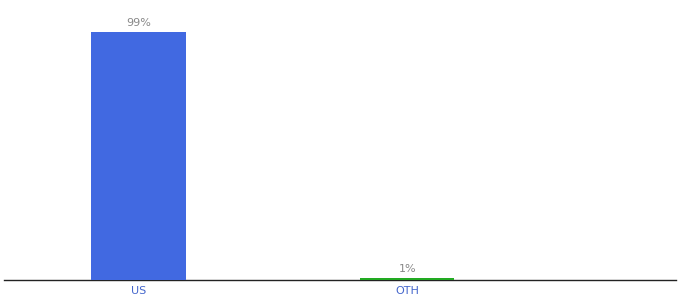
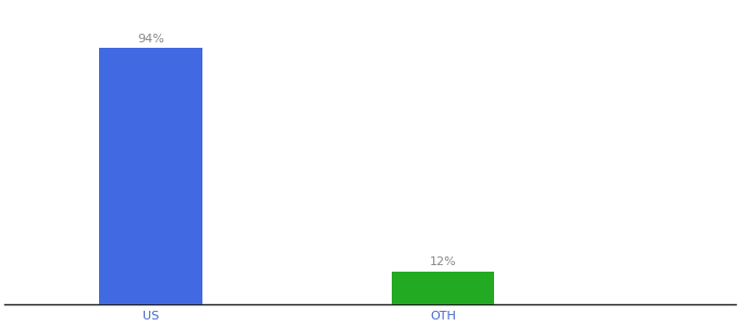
US: 99% -> 94%
OTH: 1% -> 12%
